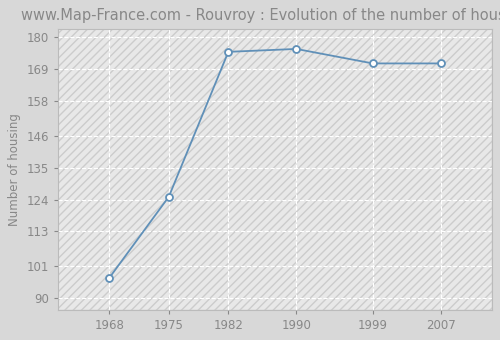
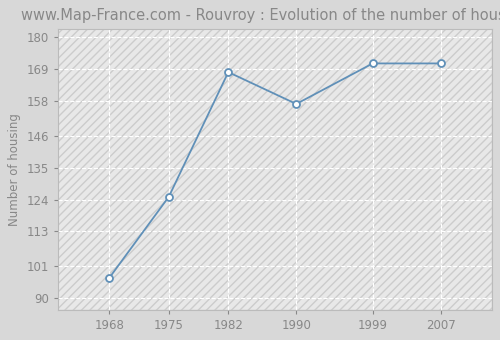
1982: 175 -> 168
1990: 176 -> 157
